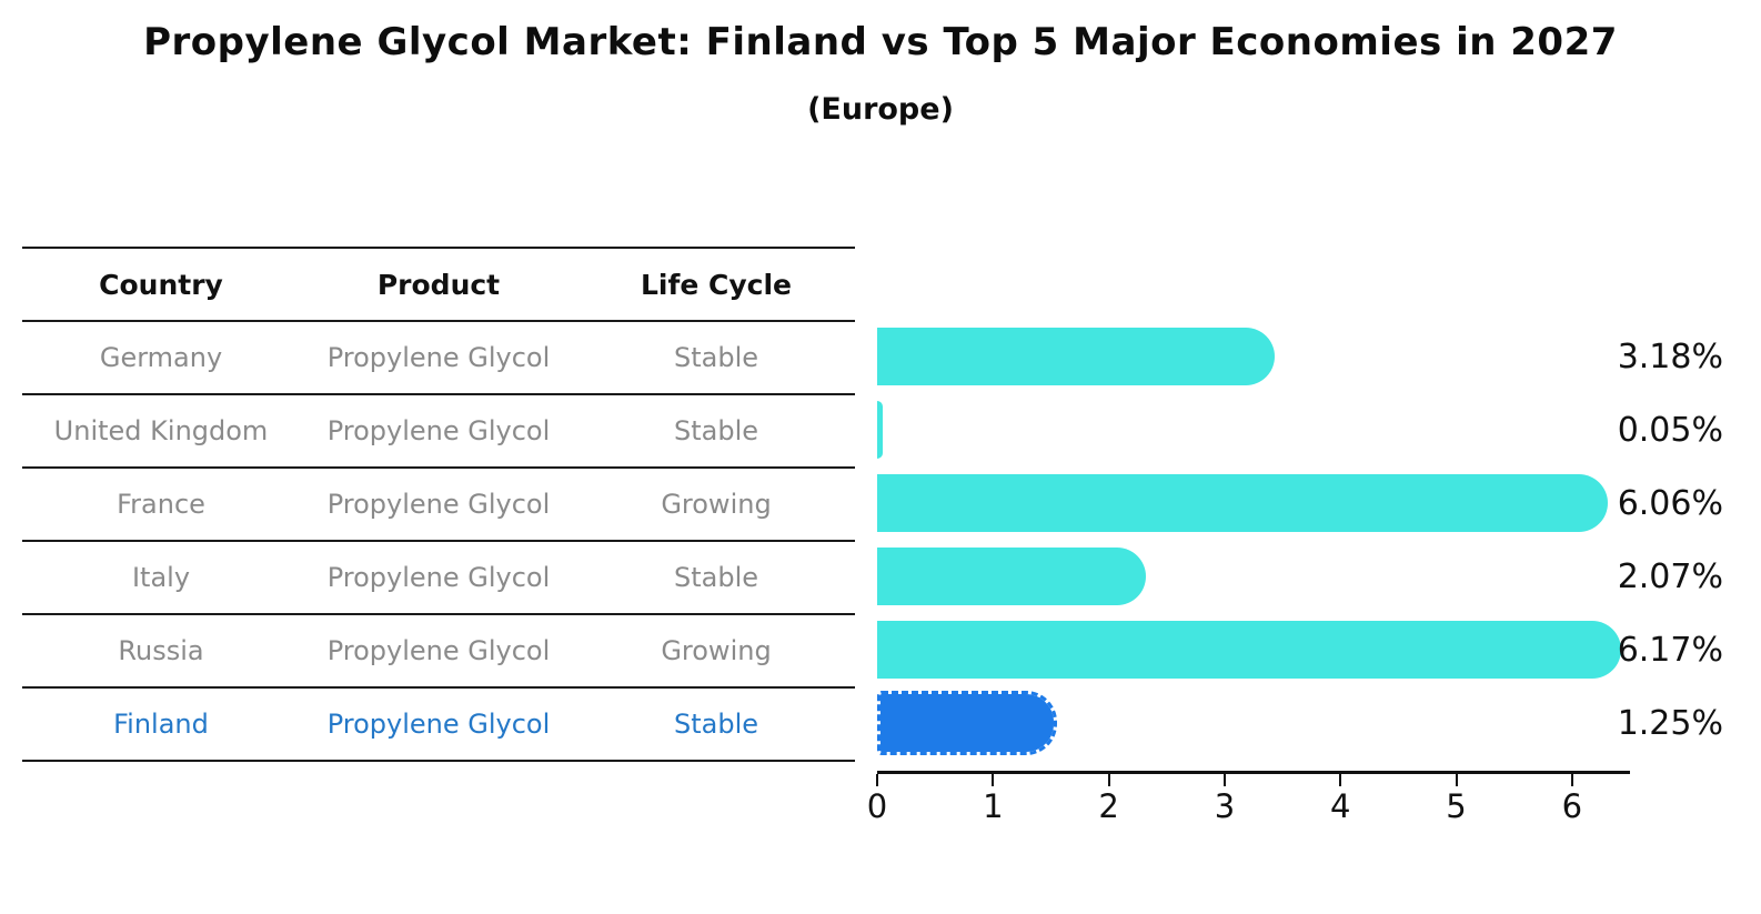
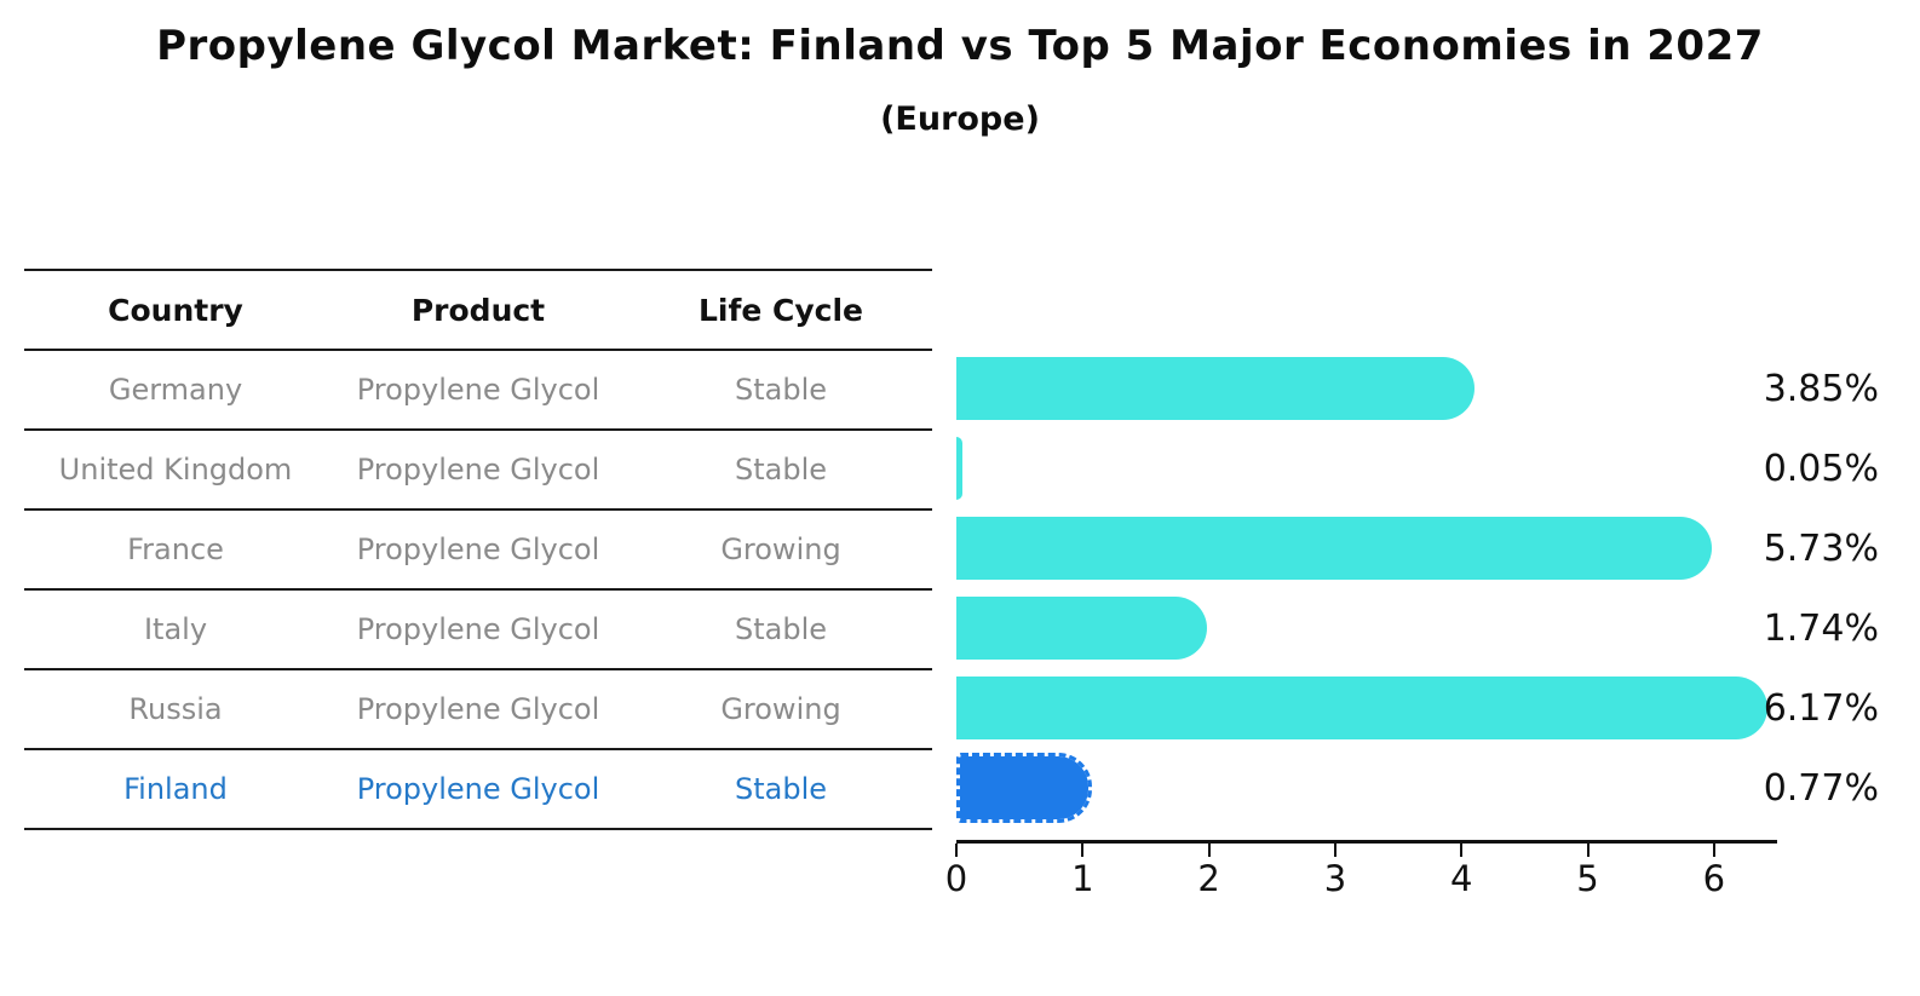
Germany: 3.18% -> 3.85%
France: 6.06% -> 5.73%
Italy: 2.07% -> 1.74%
Finland: 1.25% -> 0.77%
